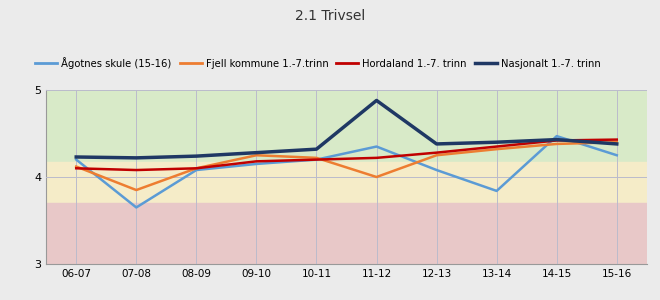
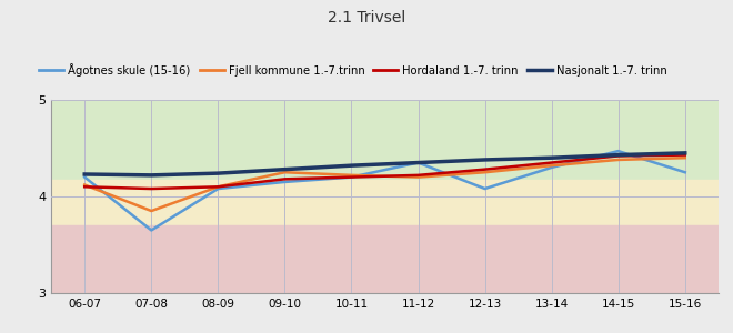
Fjell kommune 1.-7.trinn/11-12: 4.00 -> 4.20
Nasjonalt 1.-7. trinn/11-12: 4.88 -> 4.35
Ågotnes skule (15-16)/13-14: 3.84 -> 4.30
Nasjonalt 1.-7. trinn/15-16: 4.38 -> 4.45
